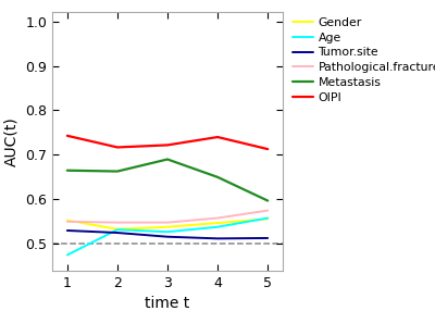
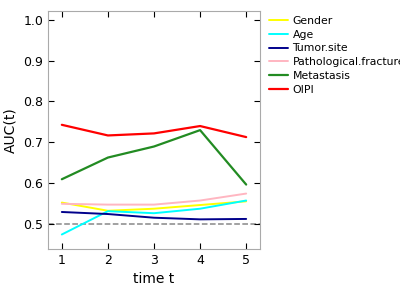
Metastasis/1: 0.665 -> 0.610
Metastasis/4: 0.650 -> 0.730
